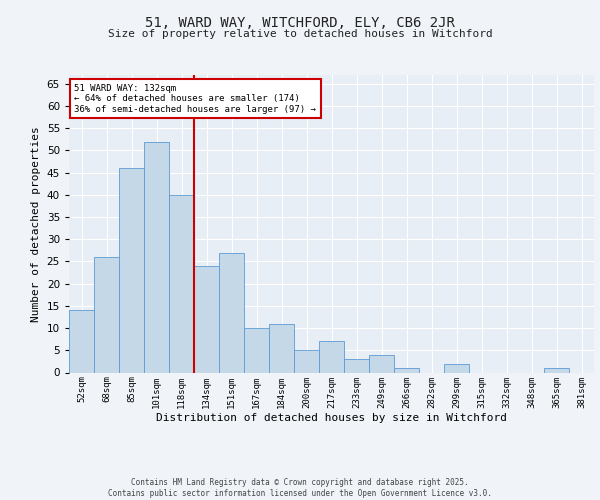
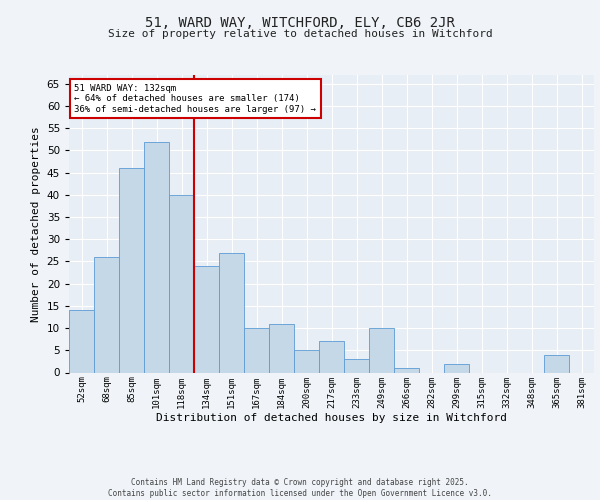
249sqm: 4 -> 10
365sqm: 1 -> 4
